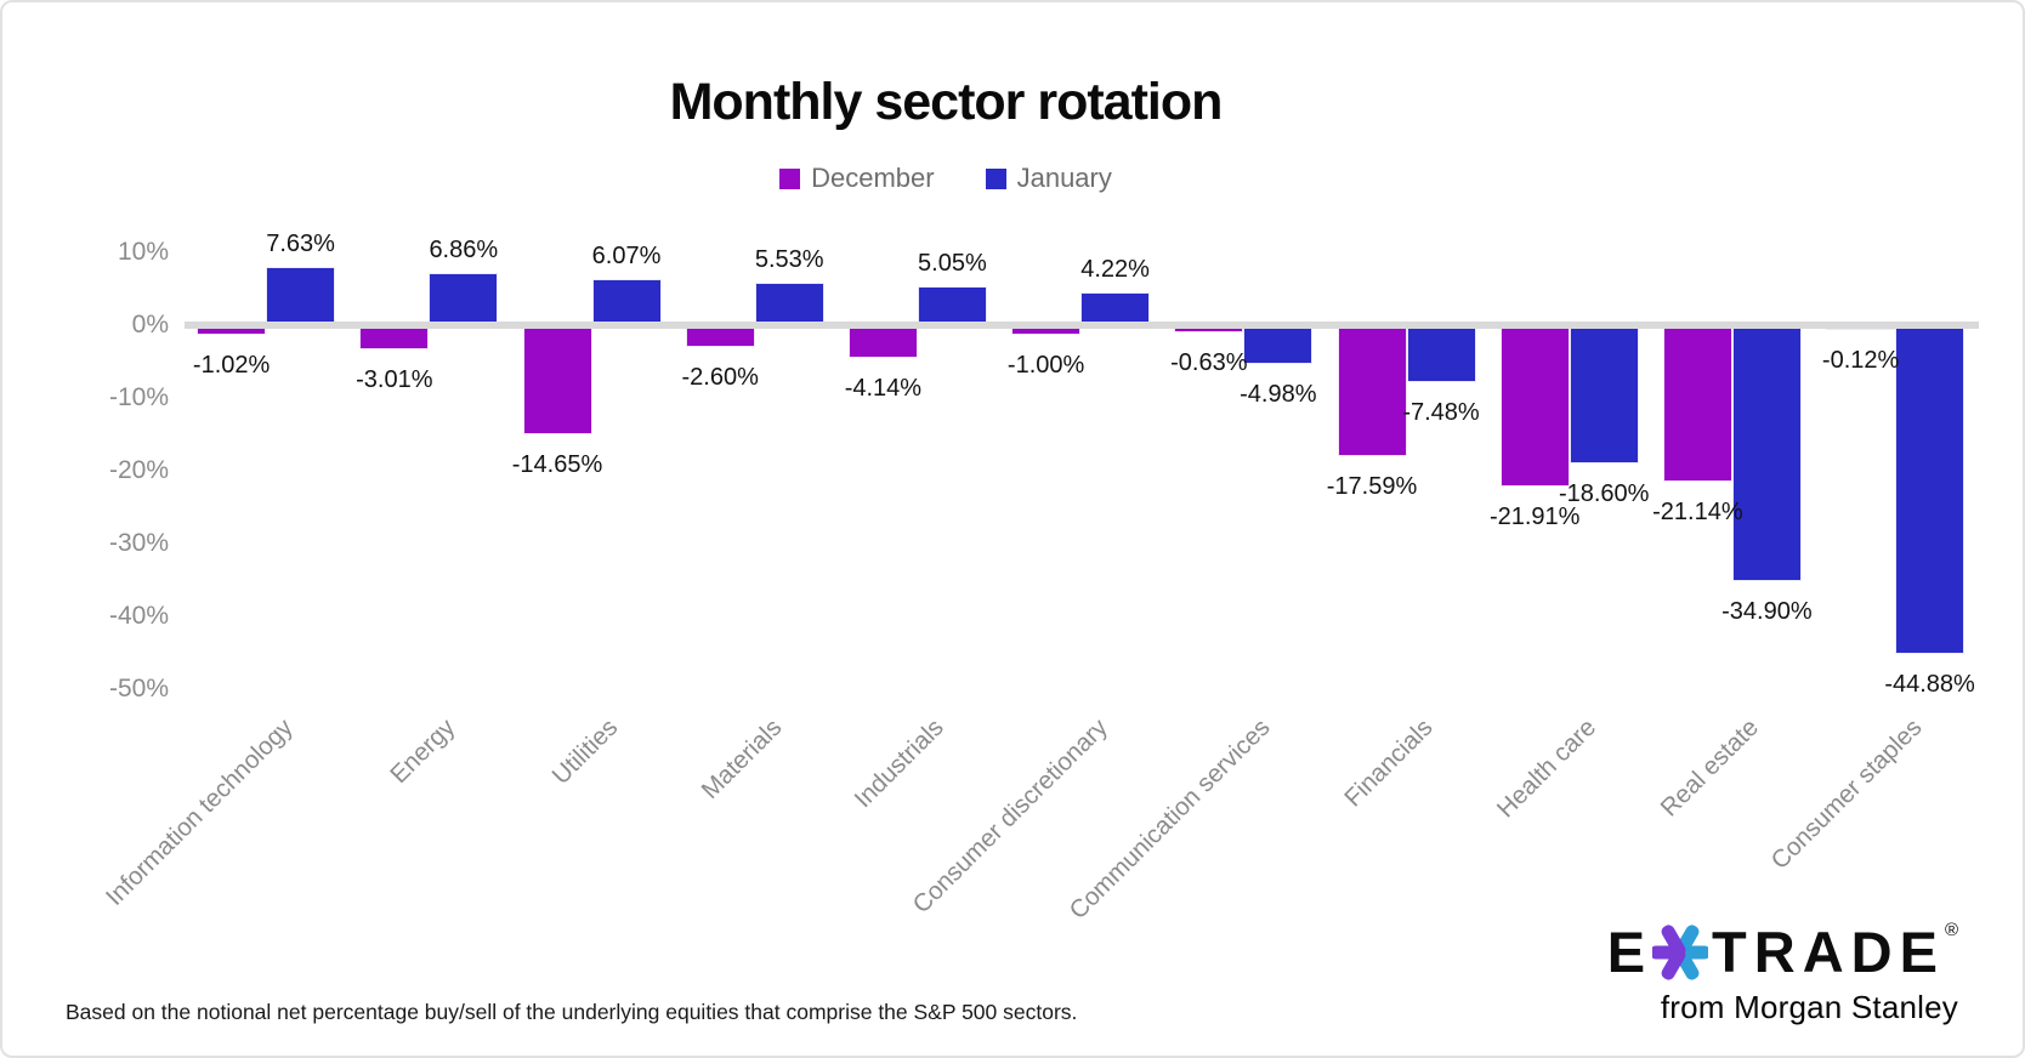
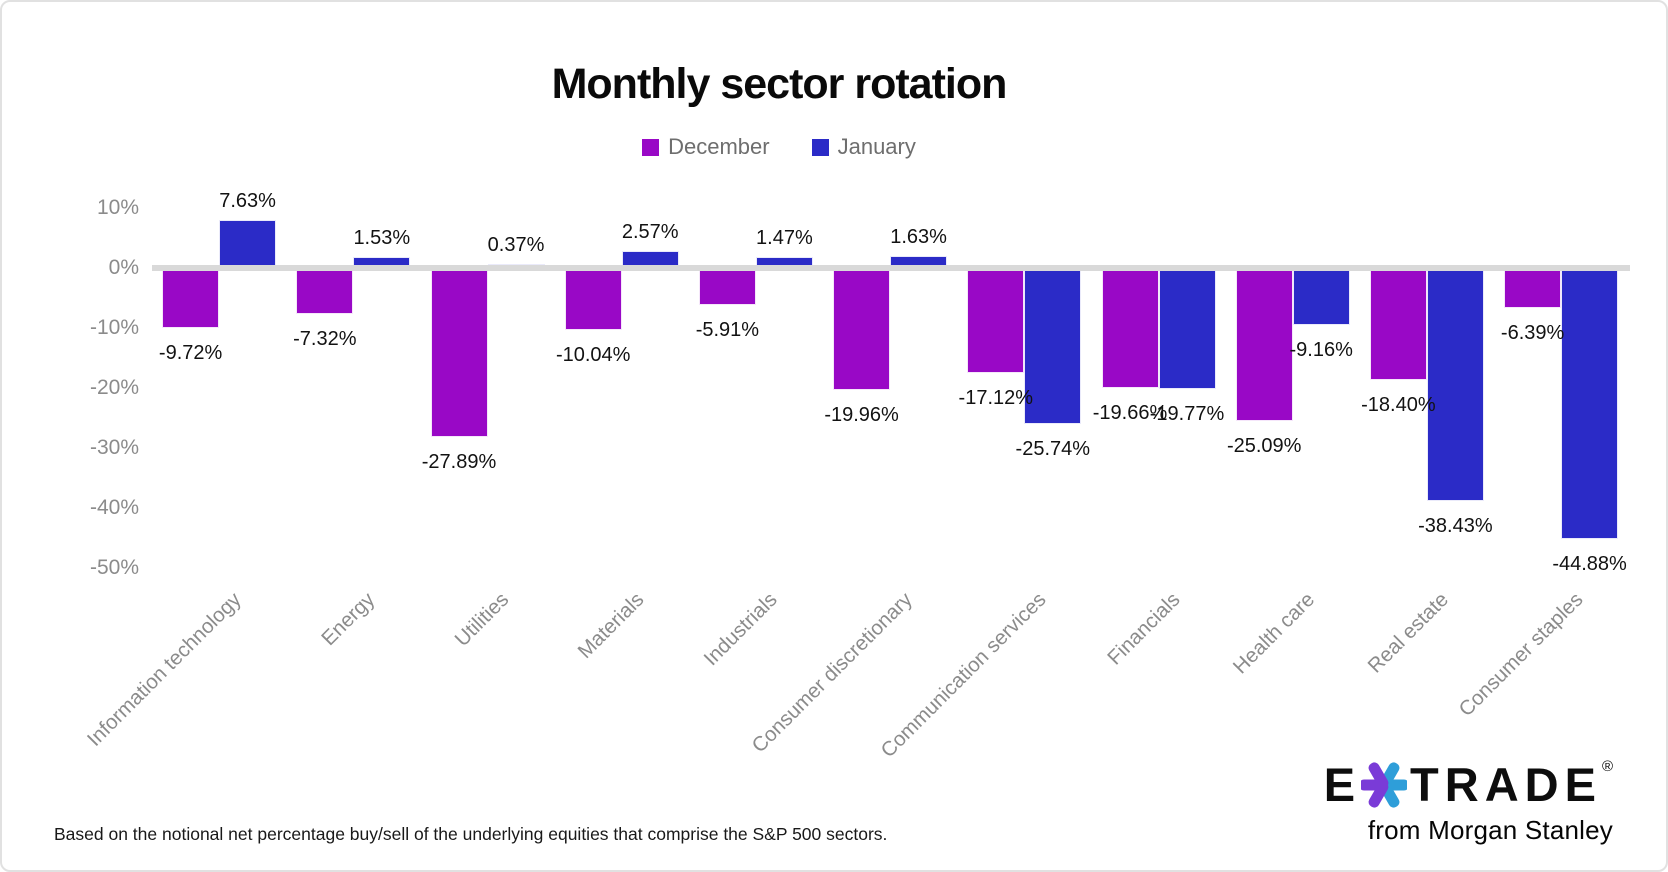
December/Information technology: -1.02% -> -9.72%
December/Energy: -3.01% -> -7.32%
January/Energy: 6.86% -> 1.53%
December/Utilities: -14.65% -> -27.89%
January/Utilities: 6.07% -> 0.37%
December/Materials: -2.60% -> -10.04%
January/Materials: 5.53% -> 2.57%
December/Industrials: -4.14% -> -5.91%
January/Industrials: 5.05% -> 1.47%
December/Consumer discretionary: -1.00% -> -19.96%
January/Consumer discretionary: 4.22% -> 1.63%
December/Communication services: -0.63% -> -17.12%
January/Communication services: -4.98% -> -25.74%
December/Financials: -17.59% -> -19.66%
January/Financials: -7.48% -> -19.77%
December/Health care: -21.91% -> -25.09%
January/Health care: -18.60% -> -9.16%
December/Real estate: -21.14% -> -18.40%
January/Real estate: -34.90% -> -38.43%
December/Consumer staples: -0.12% -> -6.39%
